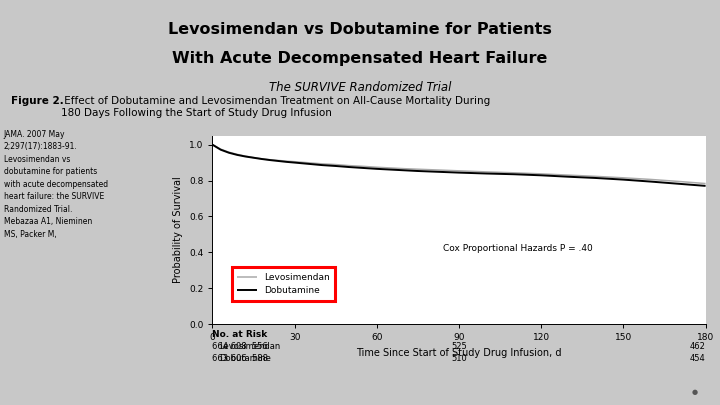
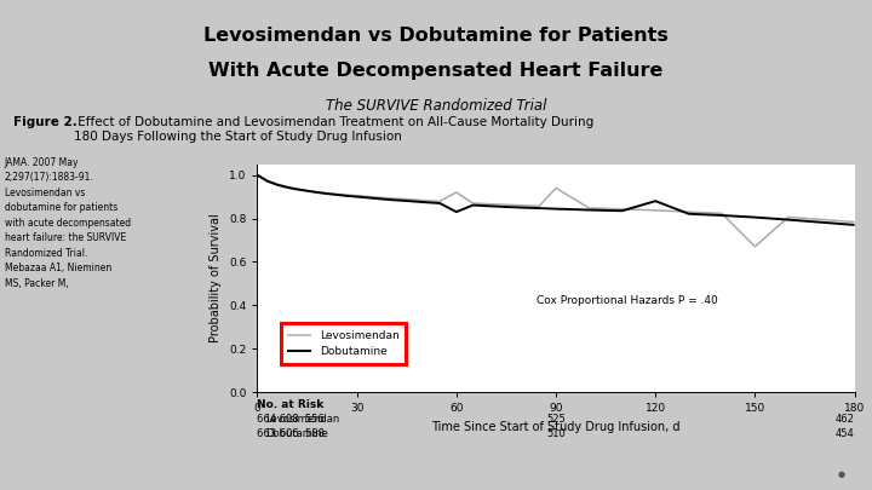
Levosimendan/60: 0.87 -> 0.92
Dobutamine/60: 0.86 -> 0.83
Levosimendan/90: 0.85 -> 0.94
Dobutamine/120: 0.83 -> 0.88
Levosimendan/150: 0.81 -> 0.67
